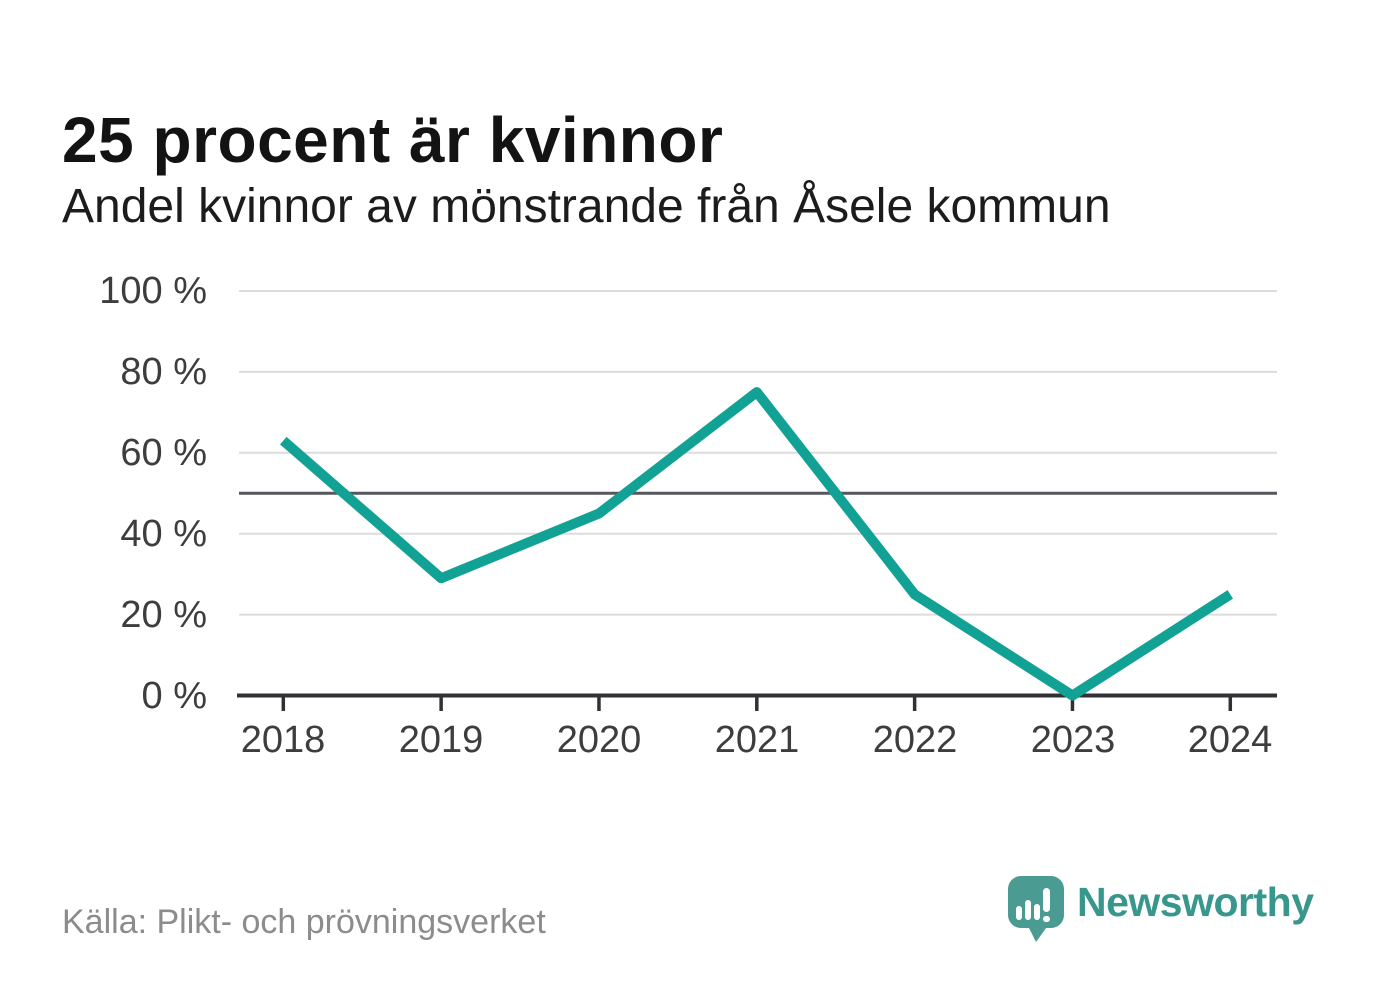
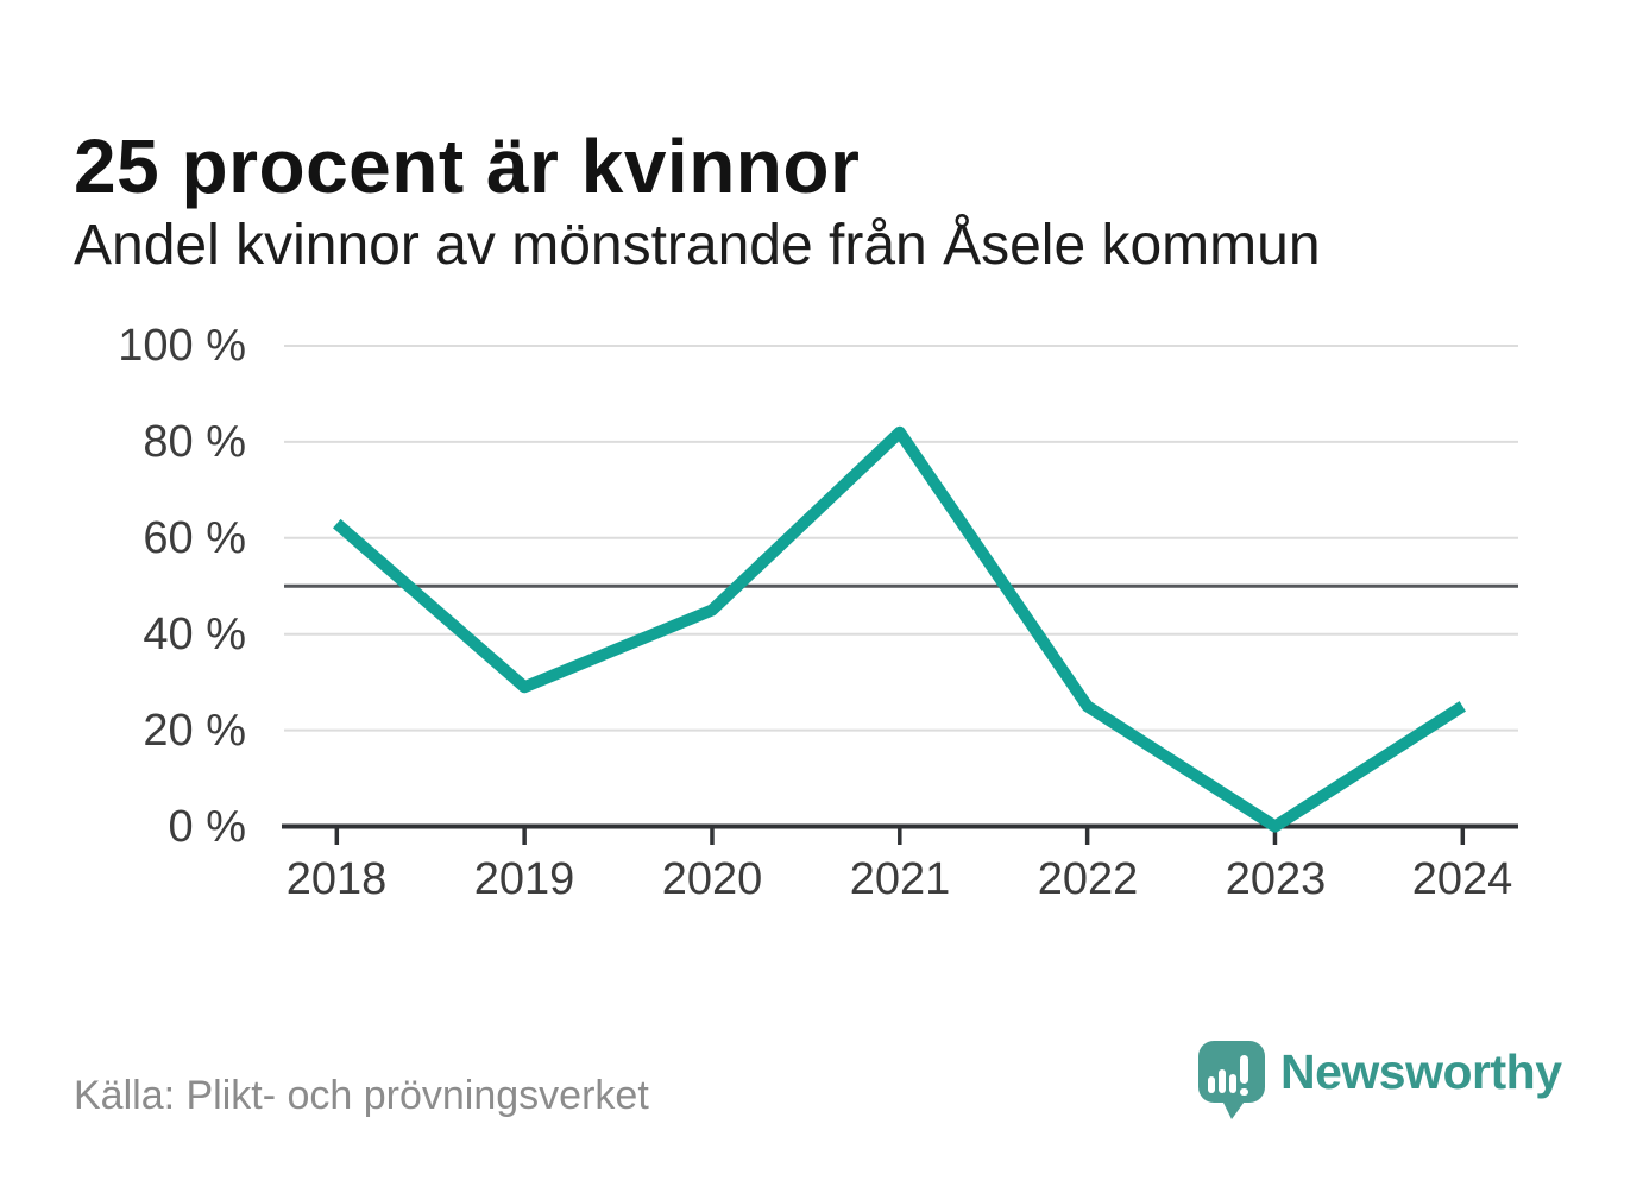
2021: 75% -> 82%
